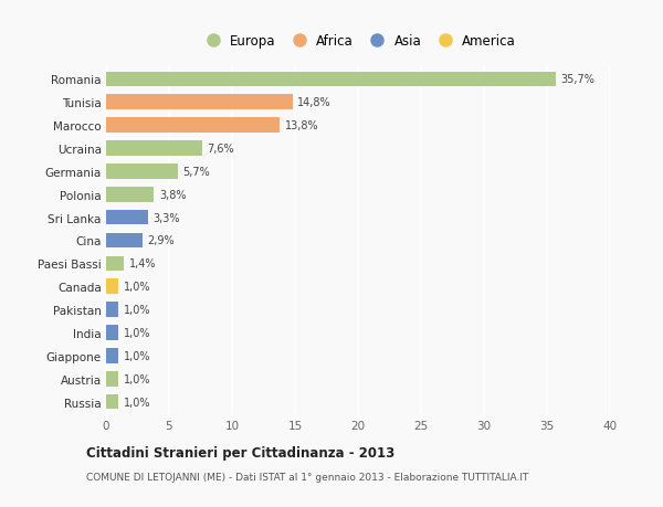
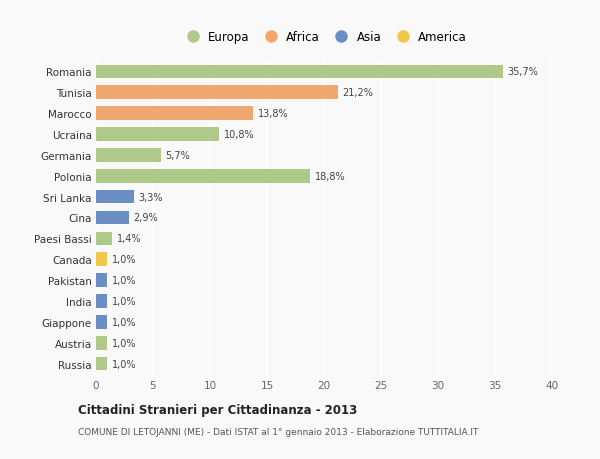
Tunisia: 14,8% -> 21,2%
Ucraina: 7,6% -> 10,8%
Polonia: 3,8% -> 18,8%
